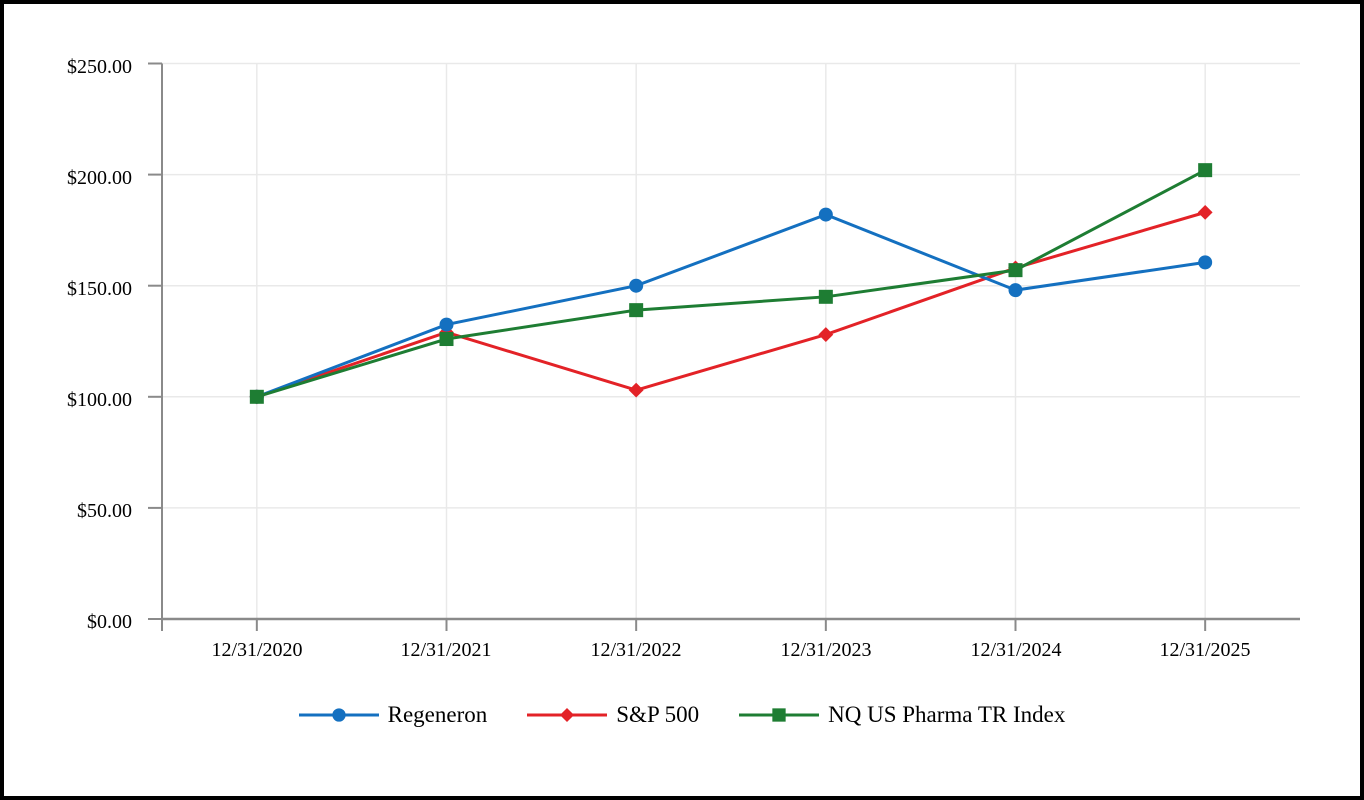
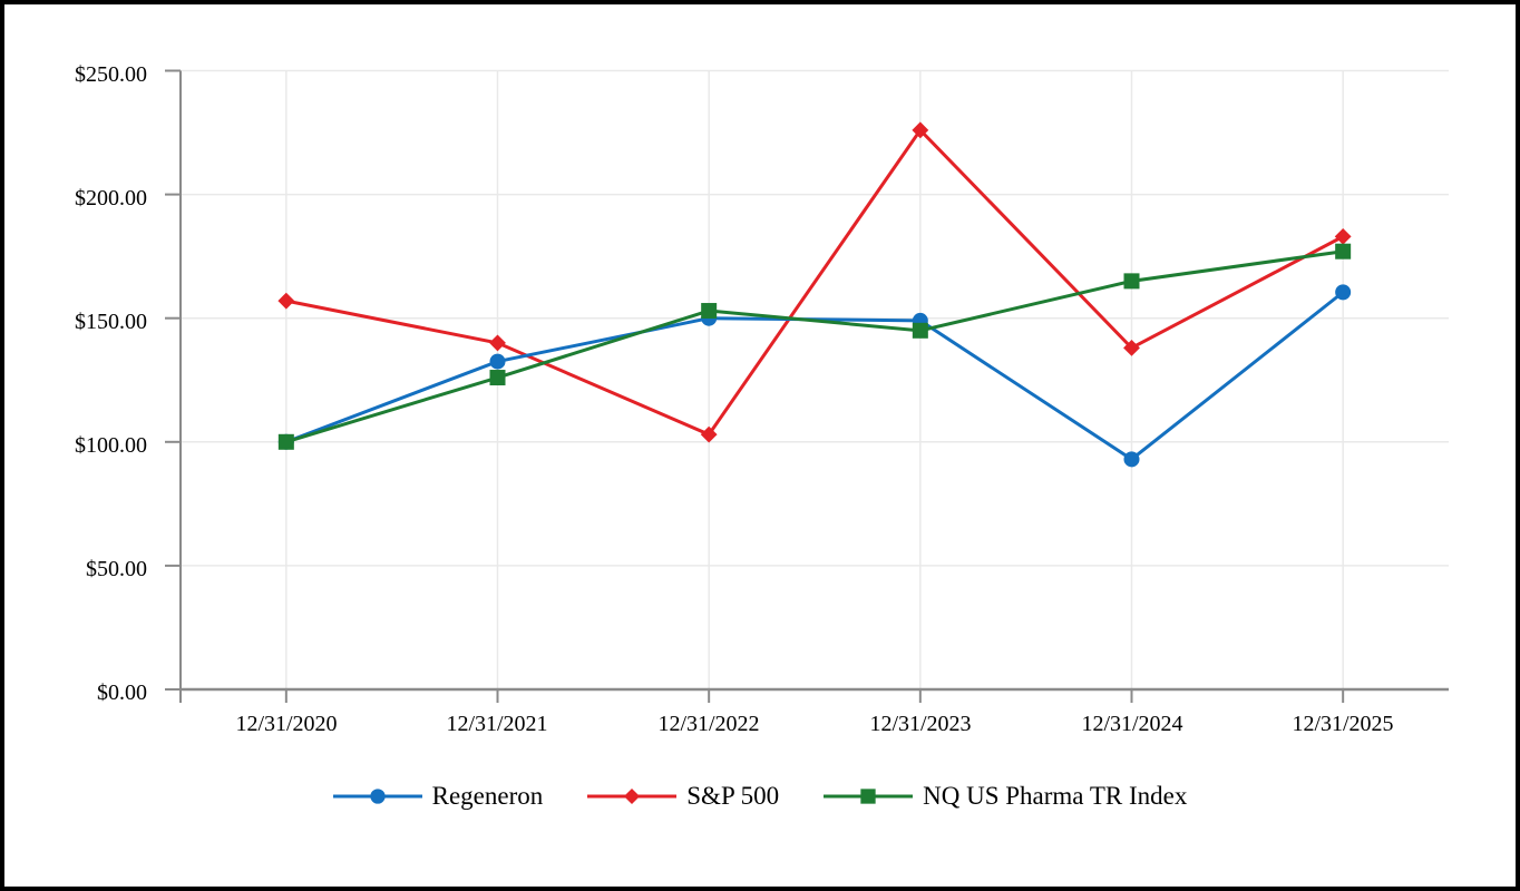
S&P 500/12/31/2020: $100 -> $157
S&P 500/12/31/2021: $129 -> $140
NQ US Pharma TR Index/12/31/2022: $139 -> $153
Regeneron/12/31/2023: $182 -> $149
S&P 500/12/31/2023: $128 -> $226
Regeneron/12/31/2024: $148 -> $93
S&P 500/12/31/2024: $158 -> $138
NQ US Pharma TR Index/12/31/2024: $157 -> $165
NQ US Pharma TR Index/12/31/2025: $202 -> $177
